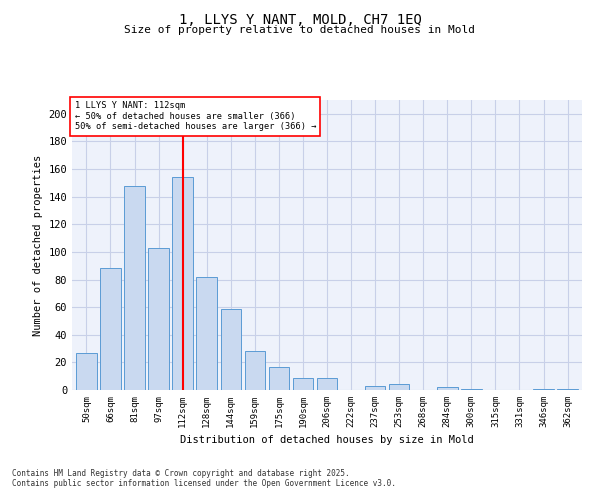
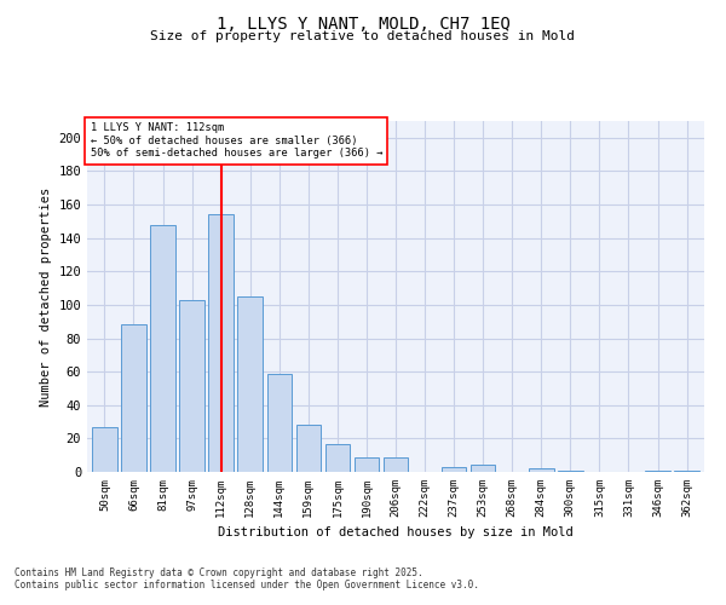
128sqm: 82 -> 105
